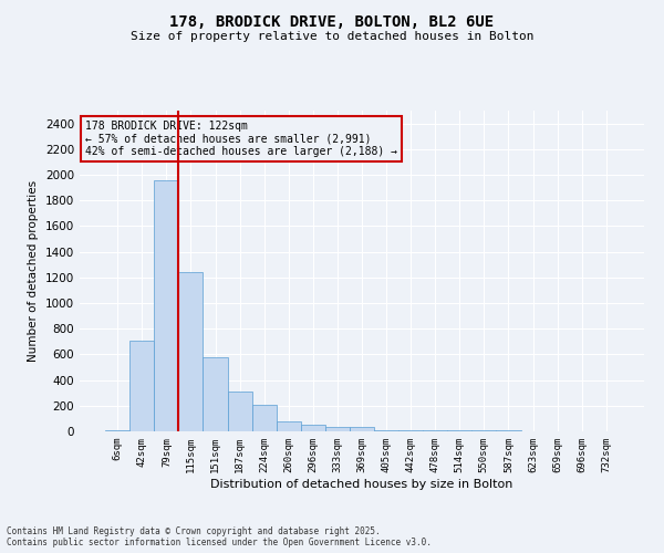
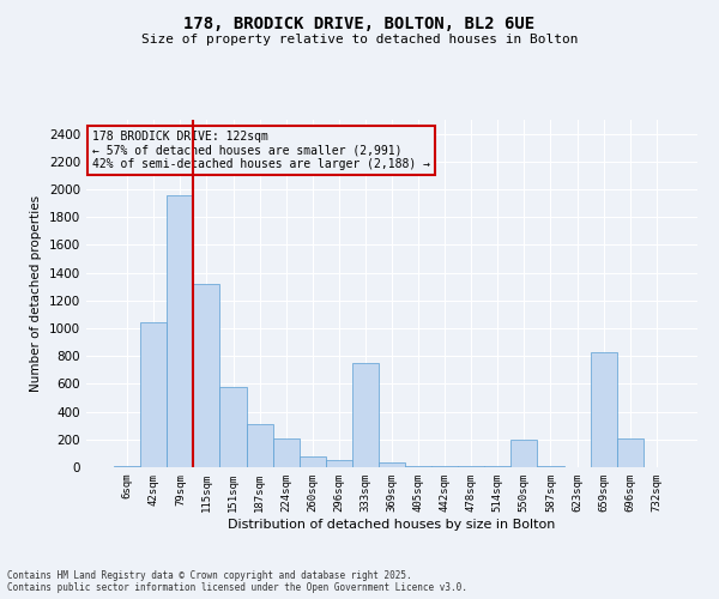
42sqm: 710 -> 1040
115sqm: 1240 -> 1320
333sqm: 40 -> 750
550sqm: 0 -> 200
659sqm: 0 -> 830
696sqm: 0 -> 210
